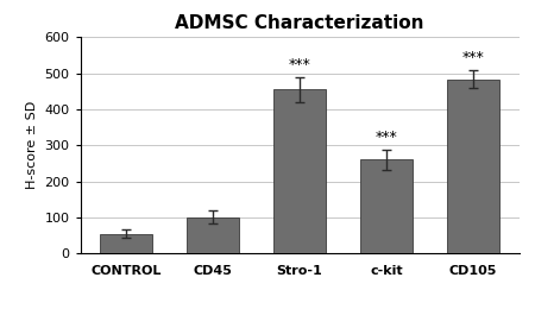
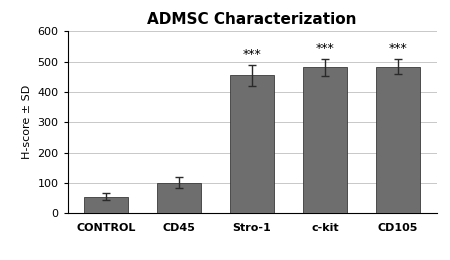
c-kit: 260 -> 481
